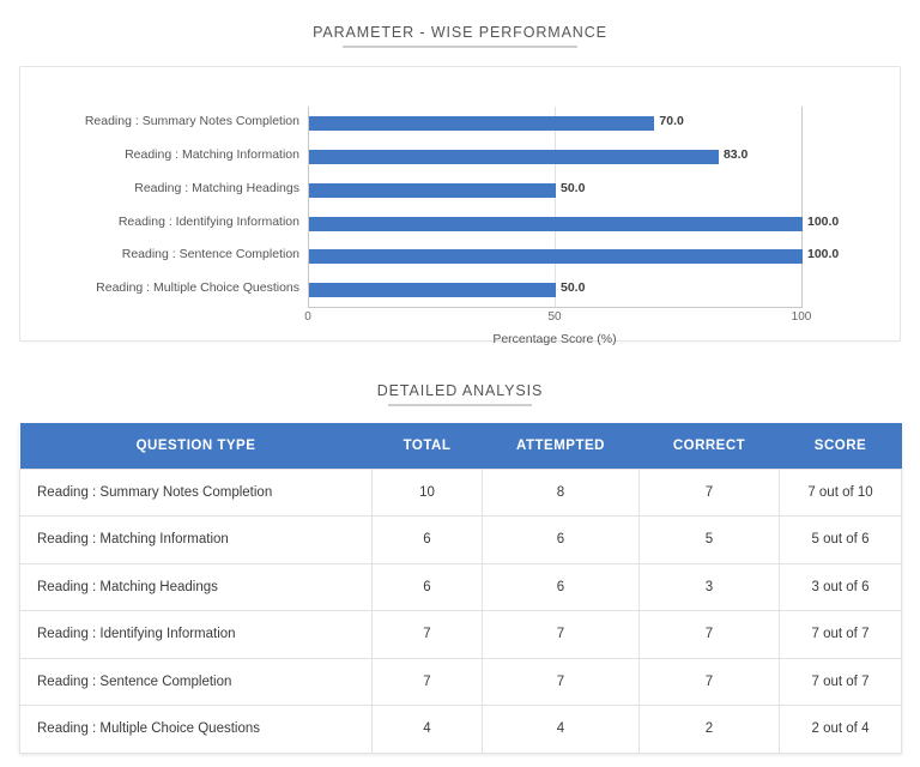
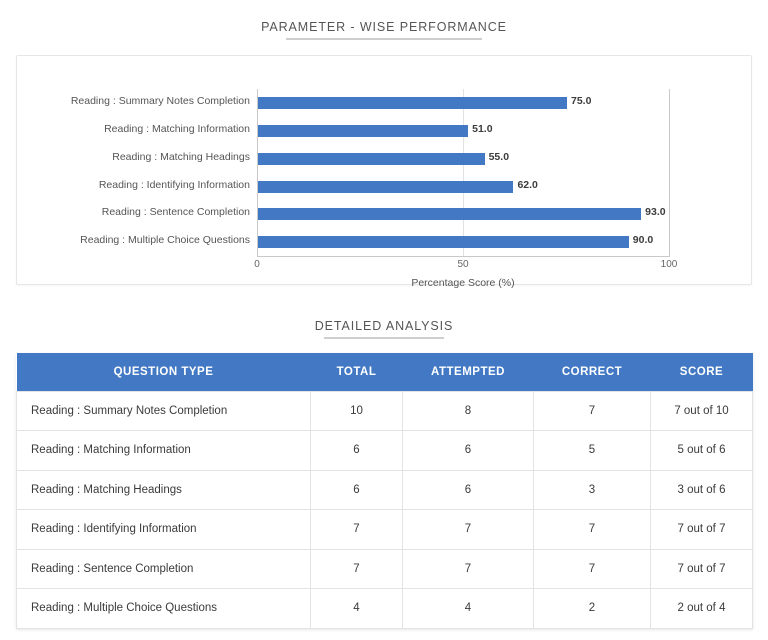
Reading : Summary Notes Completion: 70.0 -> 75.0
Reading : Matching Information: 83.0 -> 51.0
Reading : Matching Headings: 50.0 -> 55.0
Reading : Identifying Information: 100.0 -> 62.0
Reading : Sentence Completion: 100.0 -> 93.0
Reading : Multiple Choice Questions: 50.0 -> 90.0
